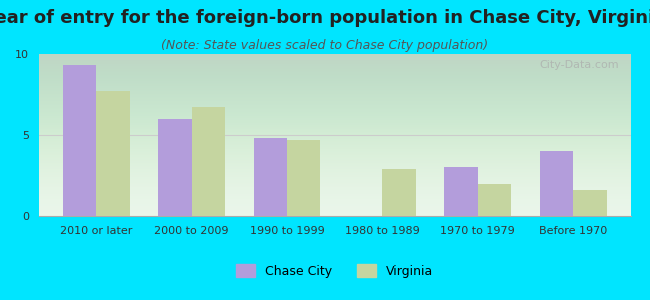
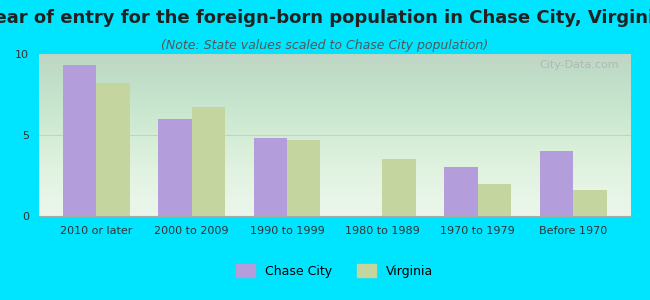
Virginia/2010 or later: 7.7 -> 8.2
Virginia/1980 to 1989: 2.9 -> 3.5
